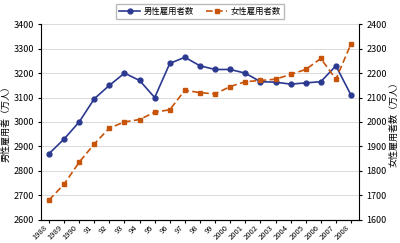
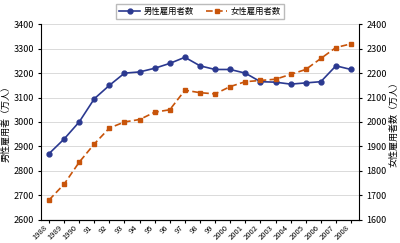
男性雇用者数/94: 3170 -> 3205
男性雇用者数/95: 3100 -> 3220
女性雇用者数/2007: 2175 -> 2305
男性雇用者数/2008: 3110 -> 3215
